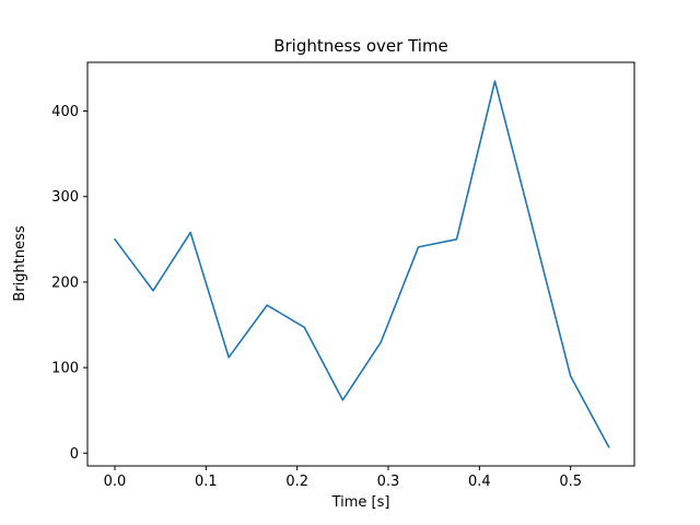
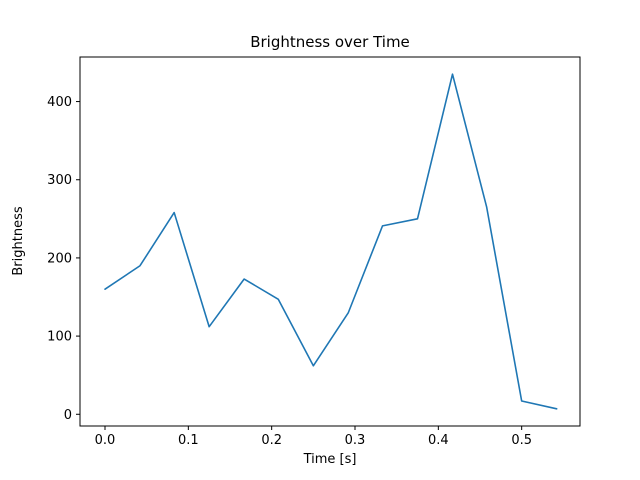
0.0: 250 -> 160
0.5: 90 -> 20
